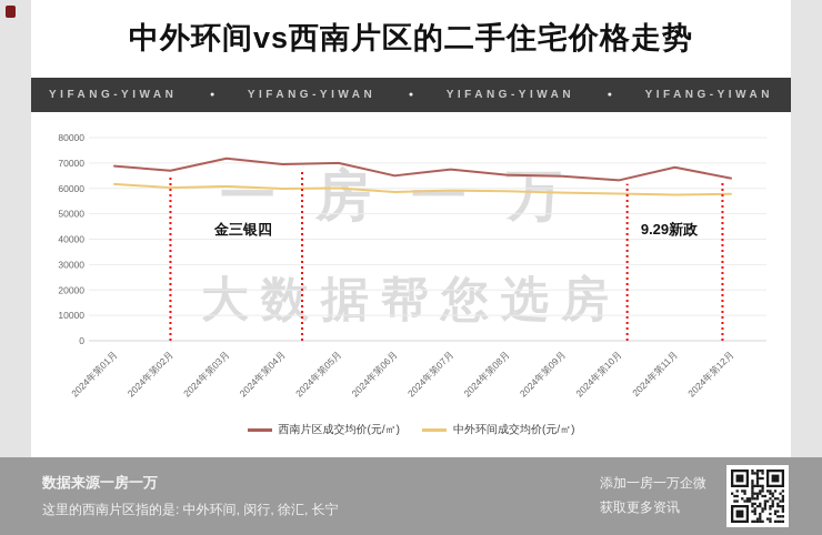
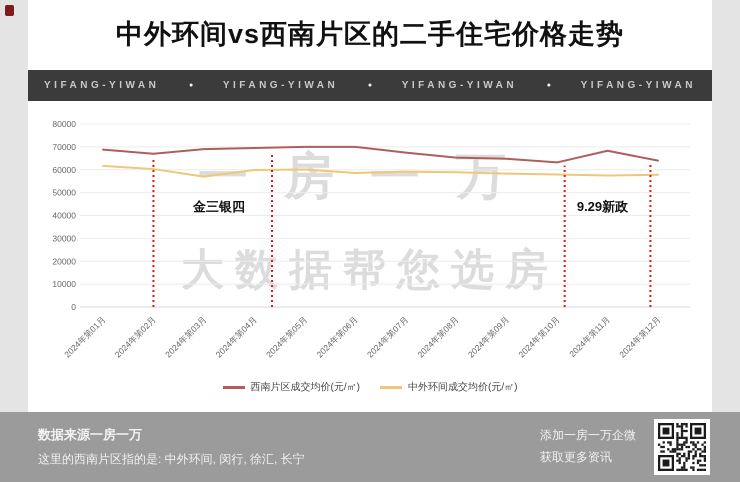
西南片区成交均价(元/㎡)/2024年第03月: 72000 -> 69000
中外环间成交均价(元/㎡)/2024年第03月: 61000 -> 57000
西南片区成交均价(元/㎡)/2024年第06月: 65000 -> 70000
